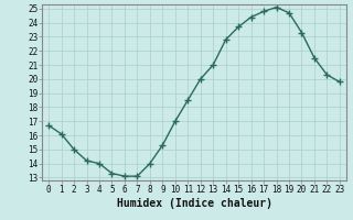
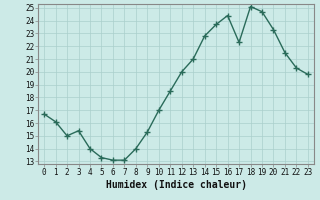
3: 14.2 -> 15.4
17: 24.8 -> 22.3
